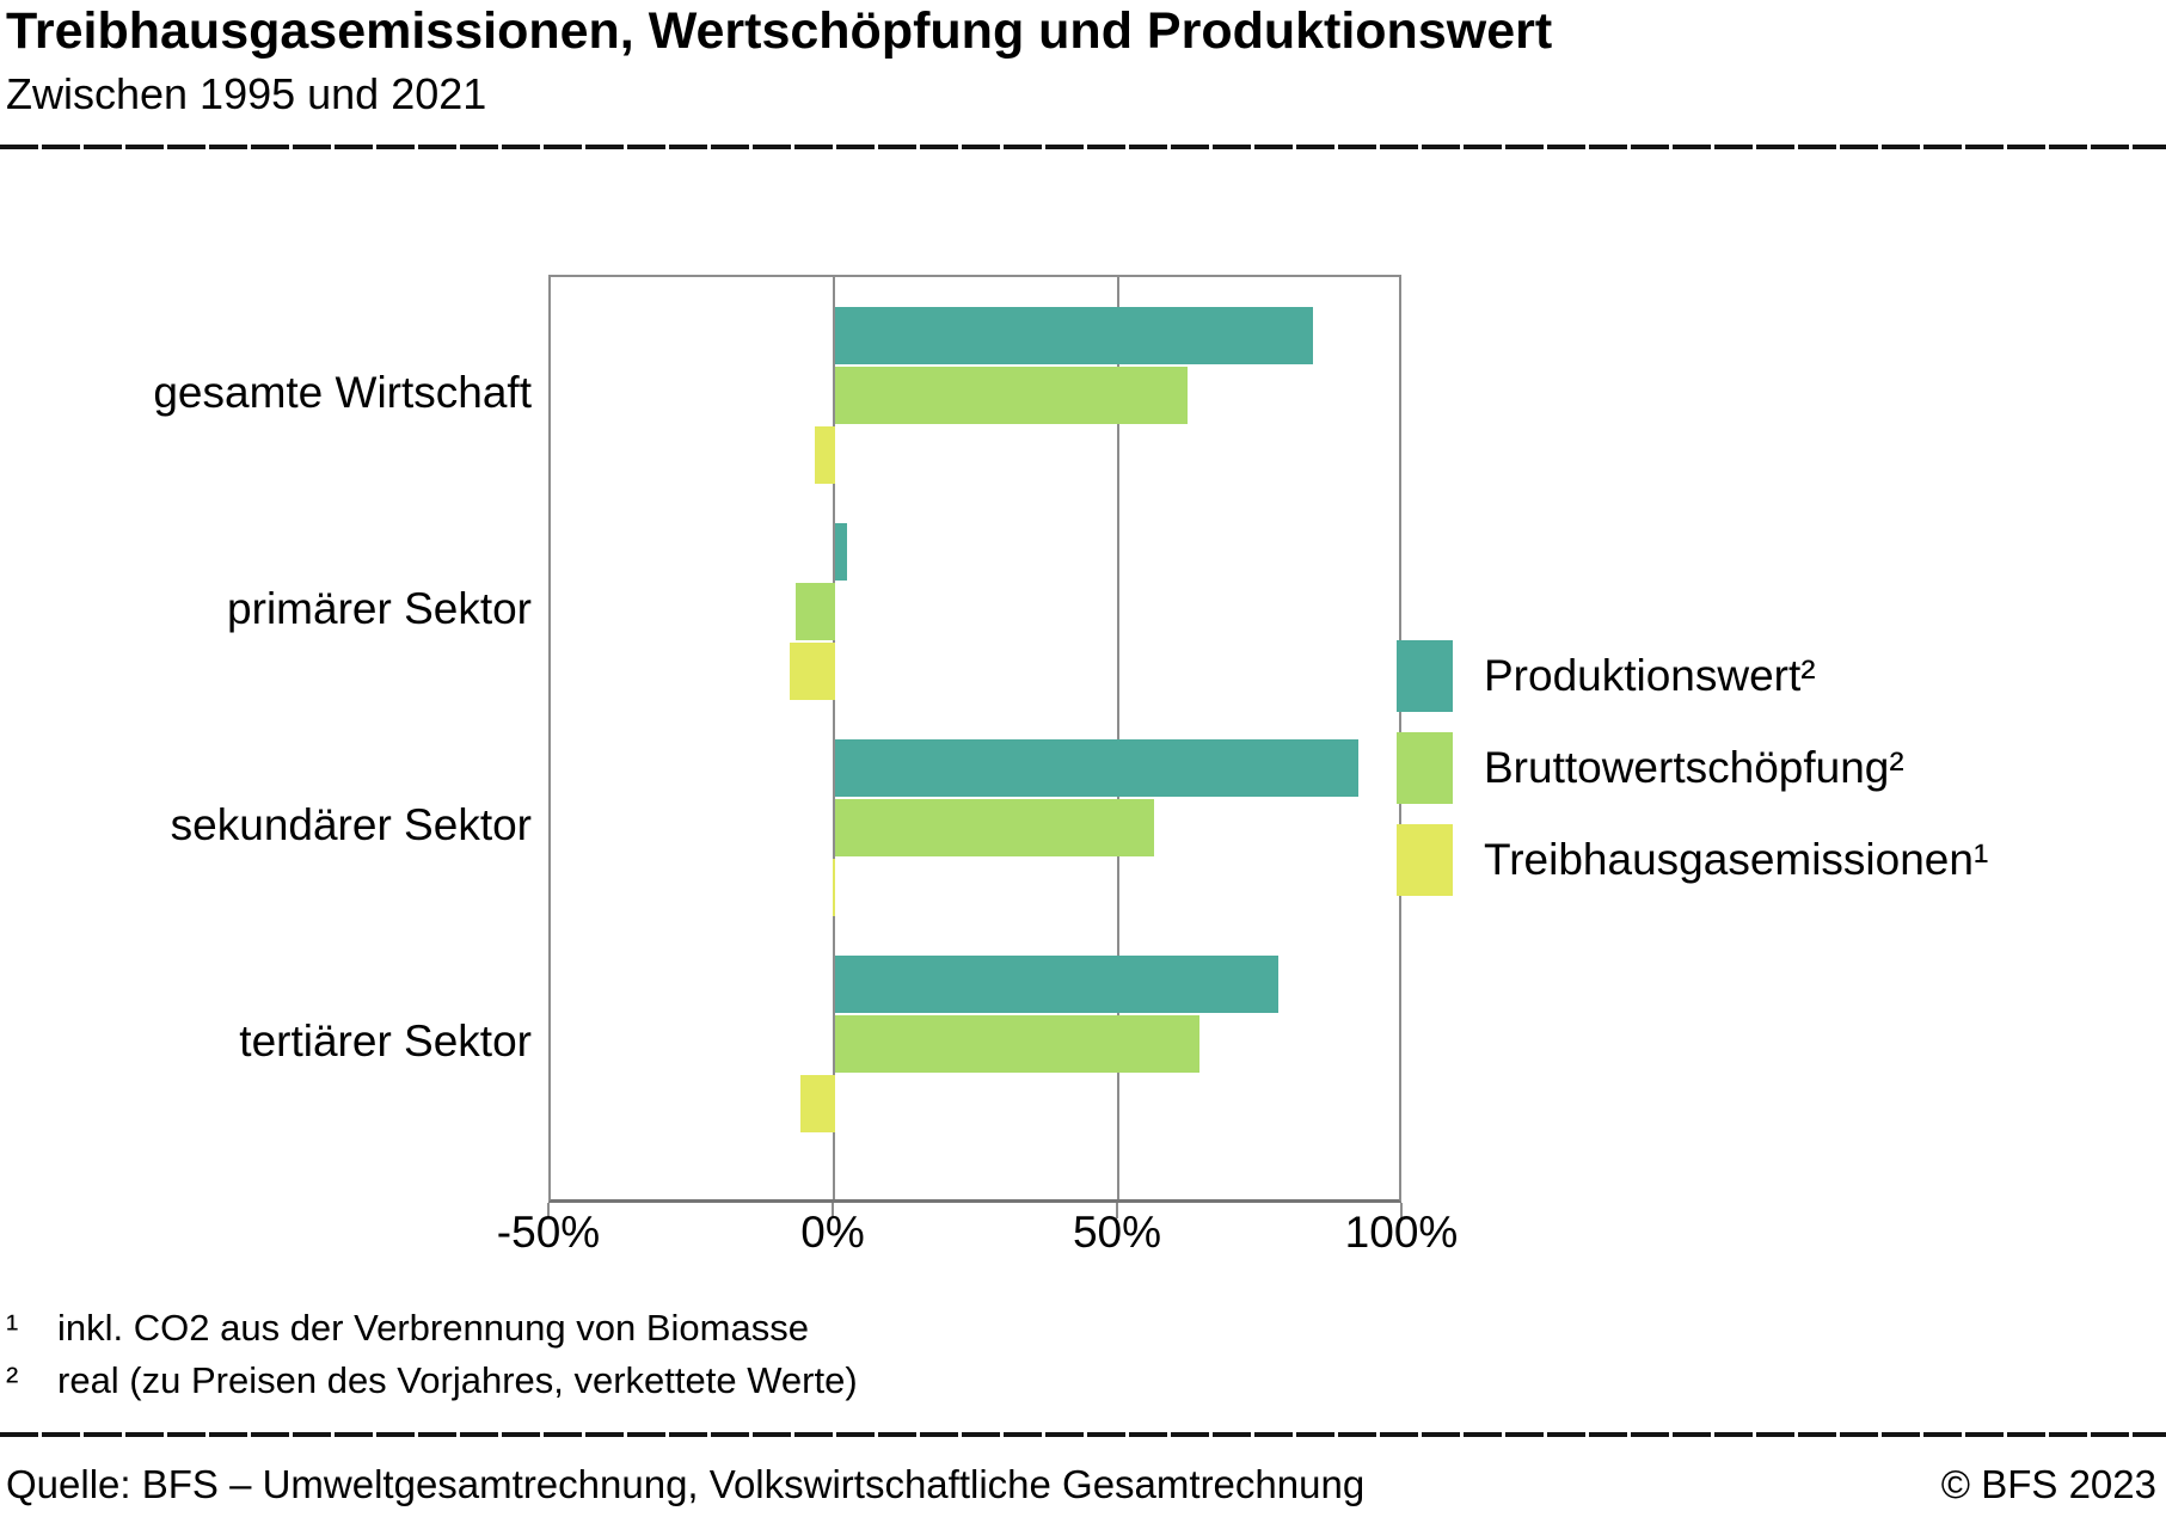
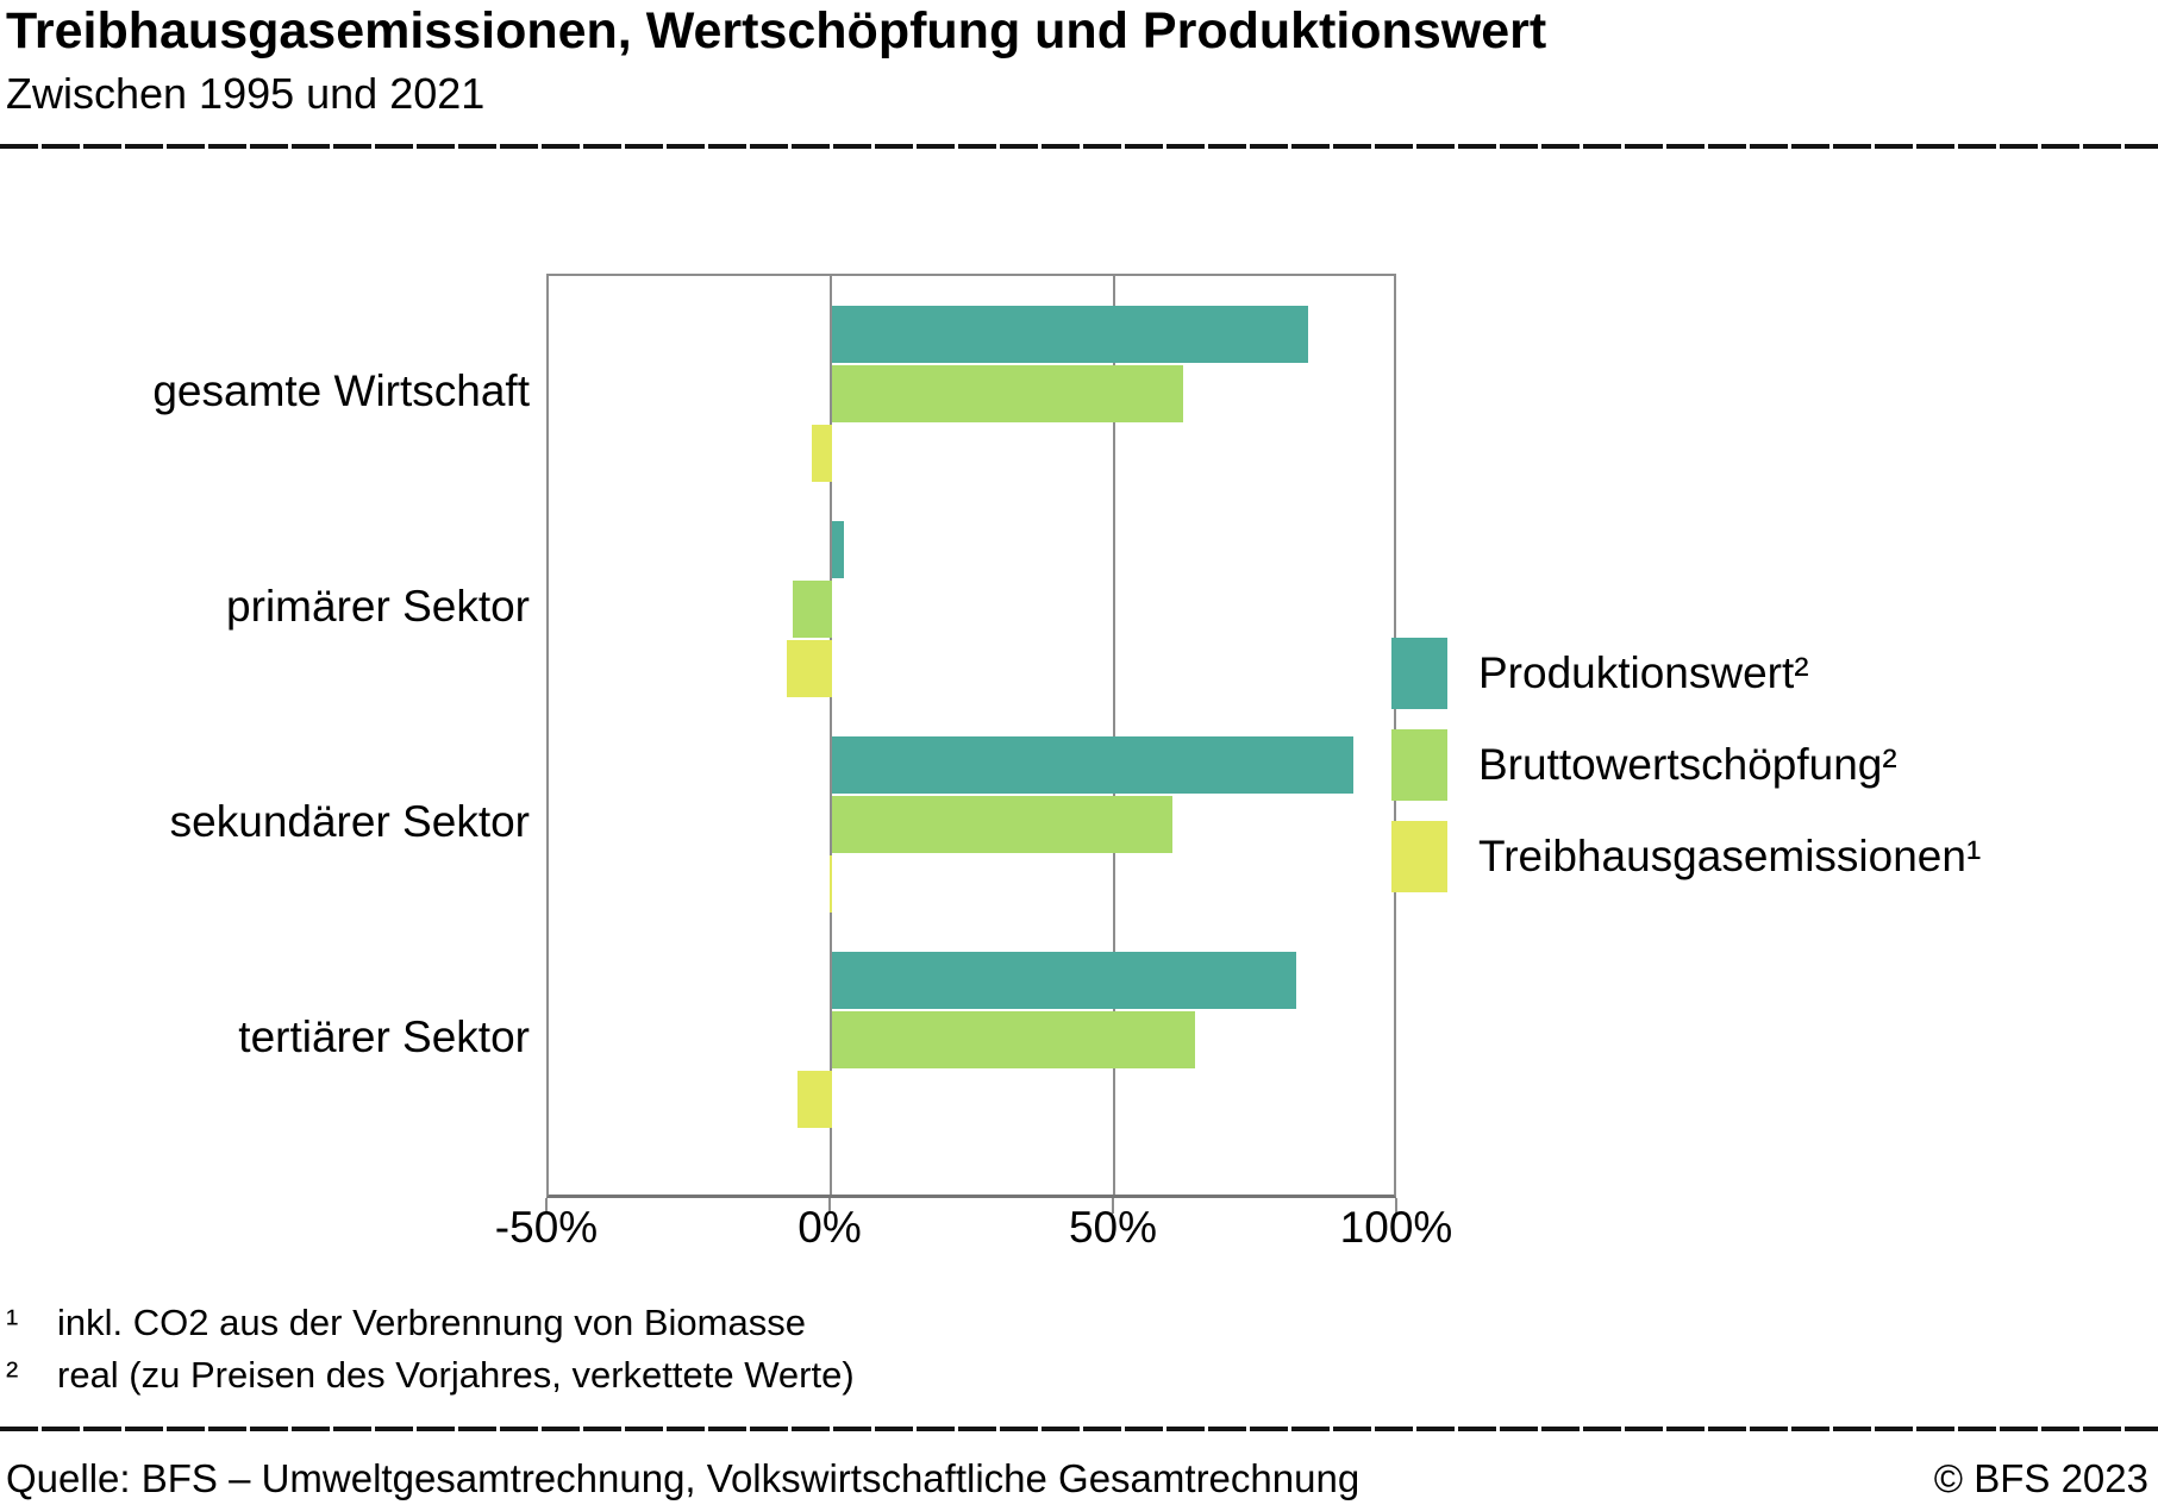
Bruttowertschöpfung²/sekundärer Sektor: 56% -> 60%
Produktionswert²/tertiärer Sektor: 78% -> 82%
